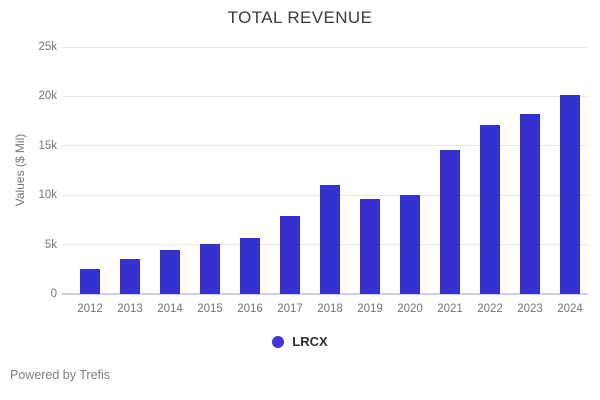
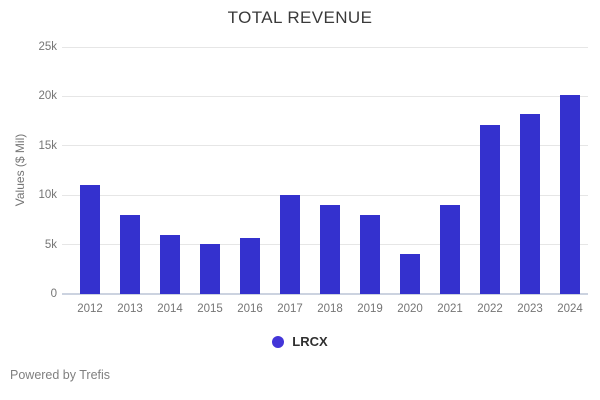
2012: 2k -> 11k
2013: 4k -> 8k
2014: 4k -> 6k
2017: 8k -> 10k
2018: 11k -> 9k
2019: 10k -> 8k
2020: 10k -> 4k
2021: 15k -> 9k
